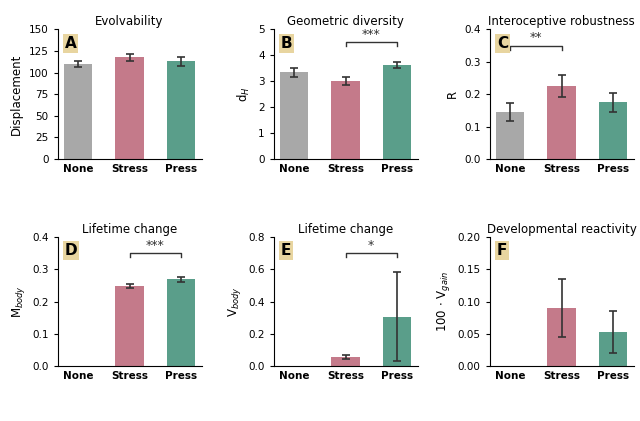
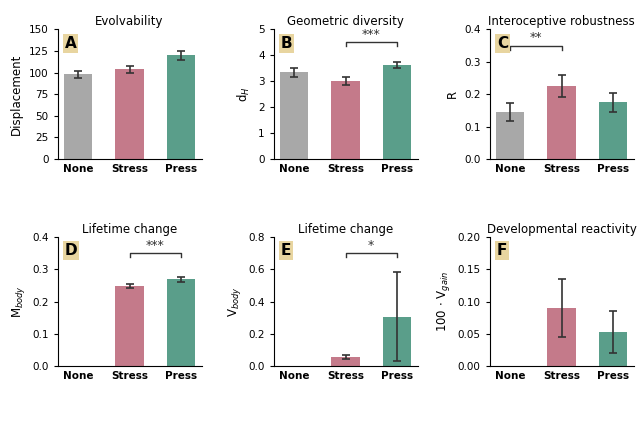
Evolvability/None: 110 -> 98
Evolvability/Stress: 118 -> 104
Evolvability/Press: 113 -> 120
